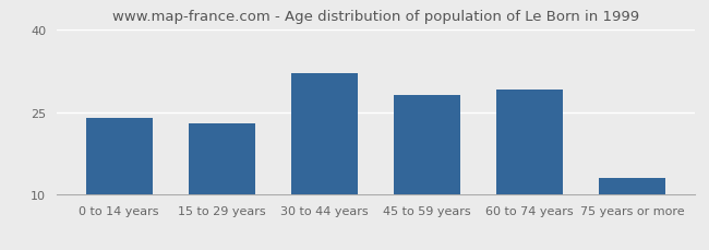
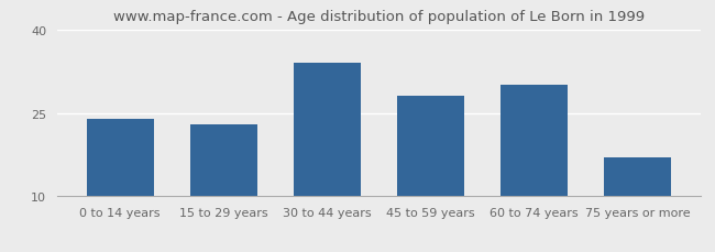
30 to 44 years: 32 -> 34
60 to 74 years: 29 -> 30
75 years or more: 13 -> 17
